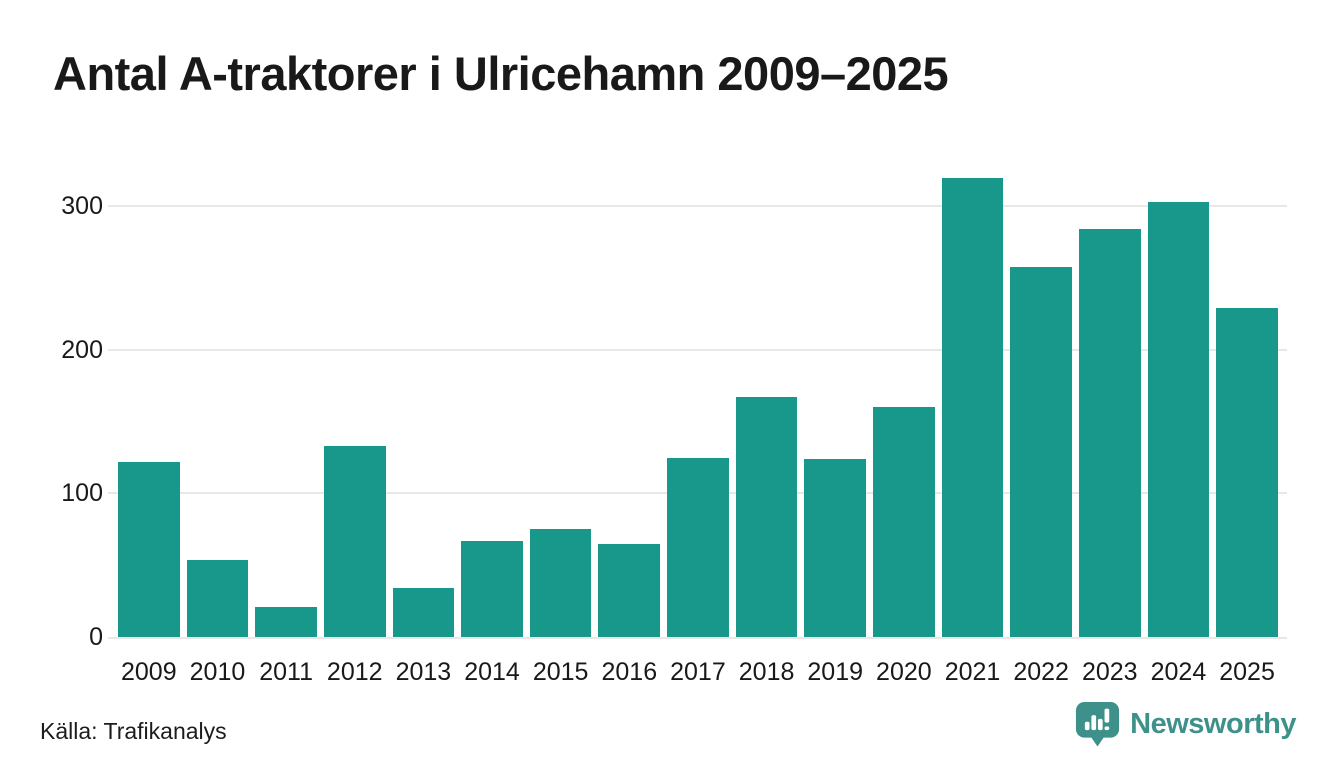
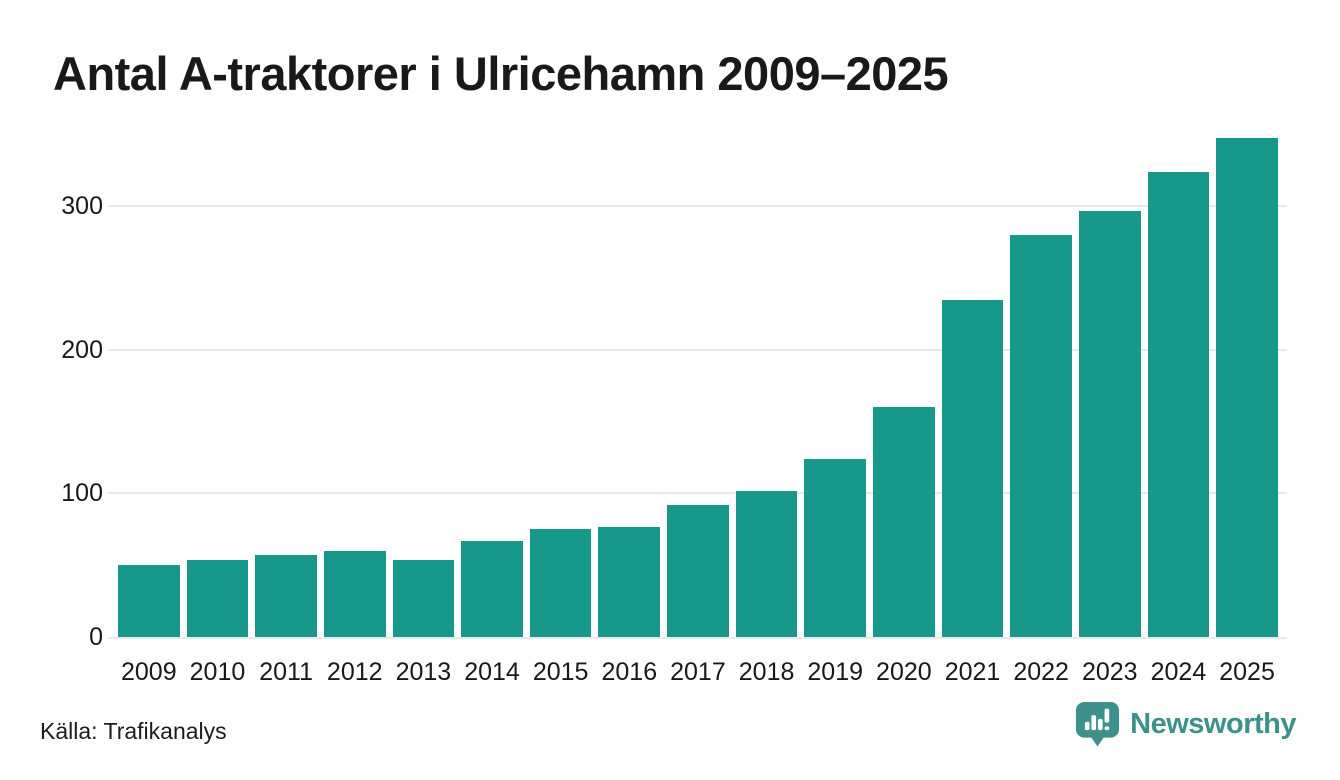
2009: 122 -> 50
2011: 21 -> 57
2012: 133 -> 60
2013: 34 -> 54
2016: 65 -> 77
2017: 125 -> 92
2018: 167 -> 102
2021: 320 -> 235
2022: 258 -> 280
2023: 284 -> 297
2024: 303 -> 324
2025: 229 -> 348
